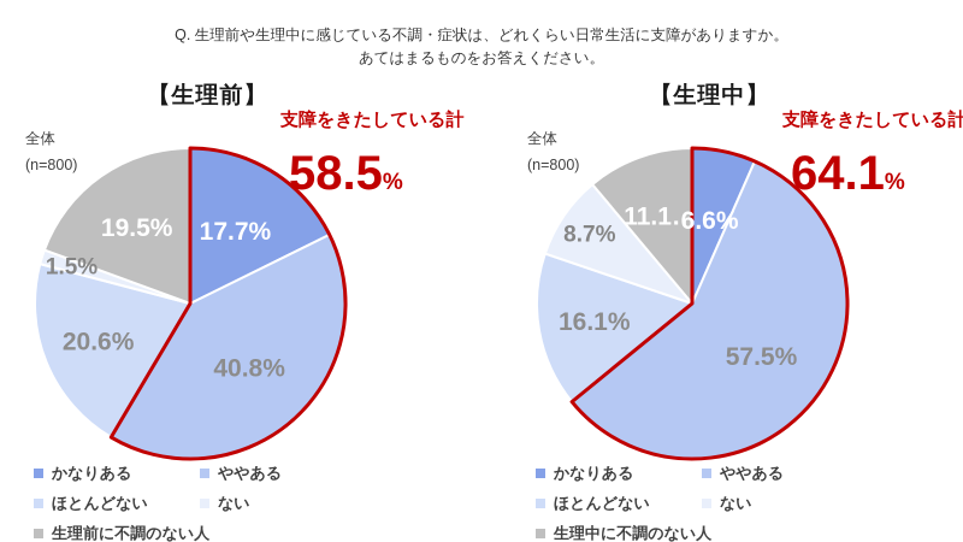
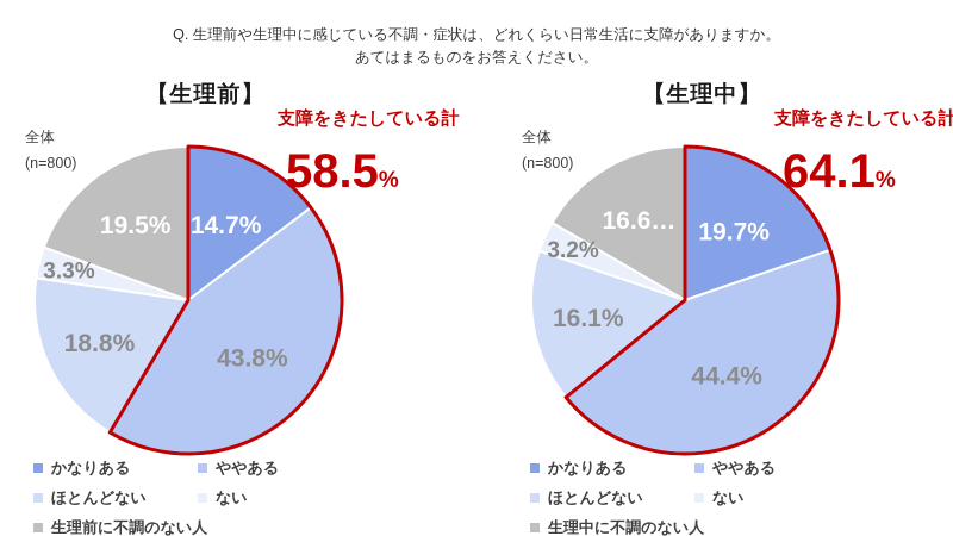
【生理前】/かなりある: 17.7% -> 14.7%
【生理前】/ややある: 40.8% -> 43.8%
【生理前】/ほとんどない: 20.6% -> 18.8%
【生理前】/ない: 1.5% -> 3.3%
【生理中】/かなりある: 6.6% -> 19.7%
【生理中】/ややある: 57.5% -> 44.4%
【生理中】/ない: 8.7% -> 3.2%
【生理中】/生理中に不調のない人: 11.1 -> 16.6
